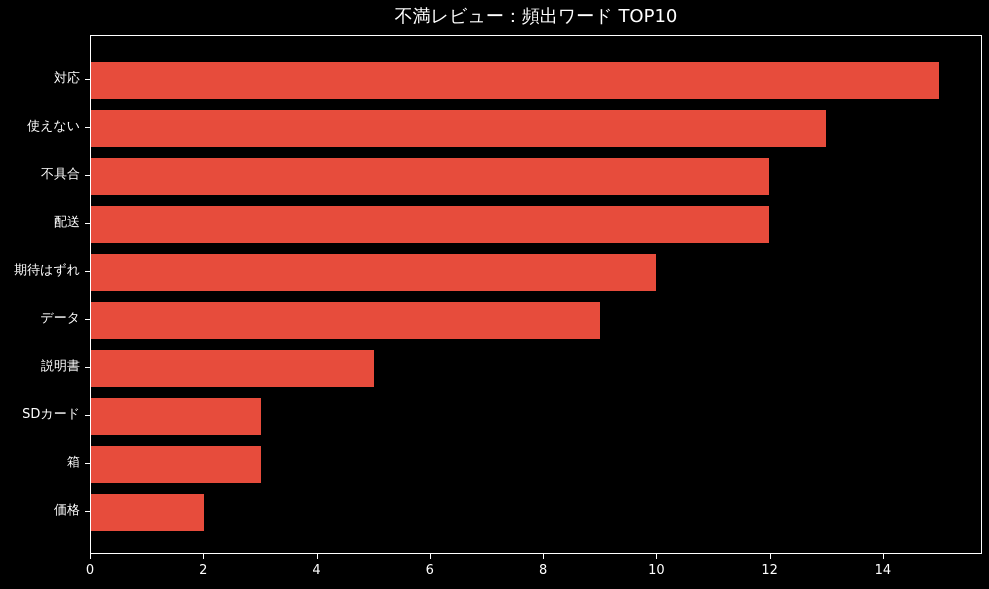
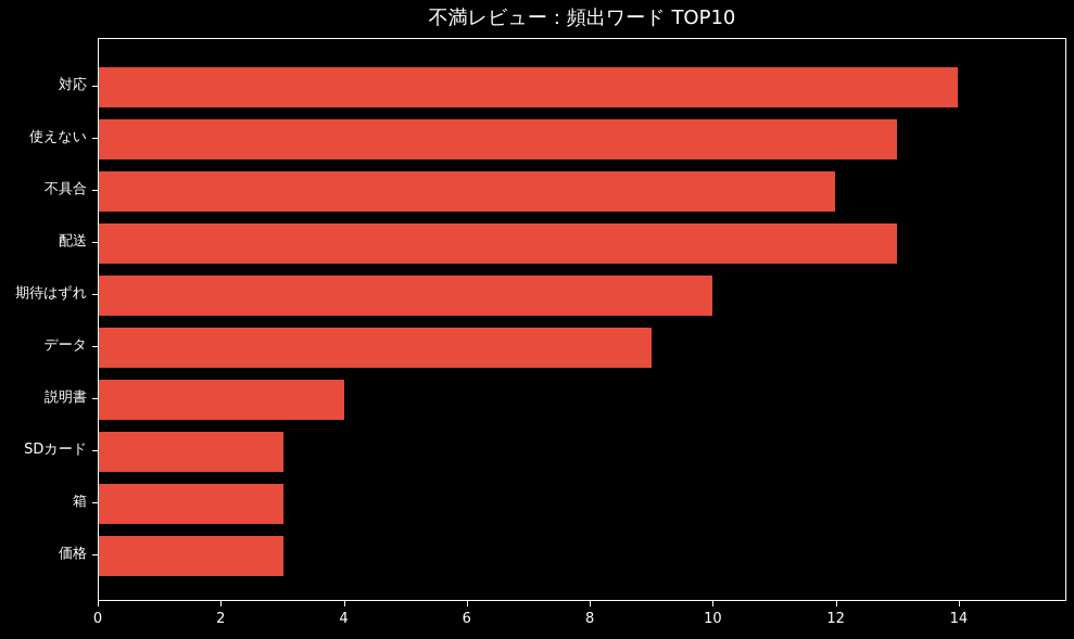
対応: 15 -> 14
配送: 12 -> 13
説明書: 5 -> 4
価格: 2 -> 3
